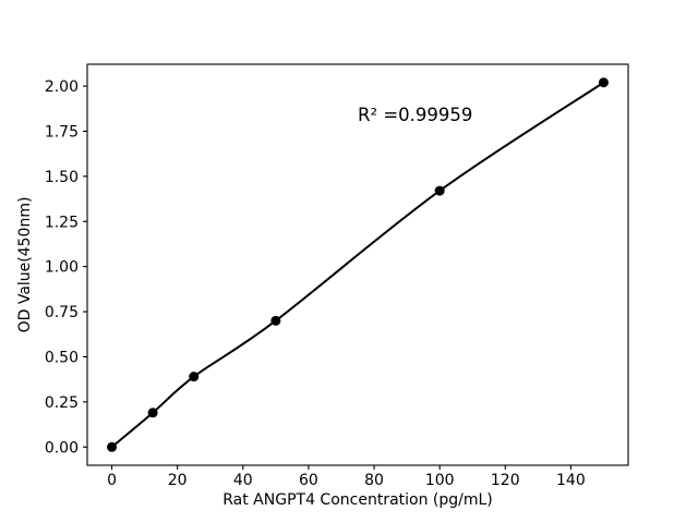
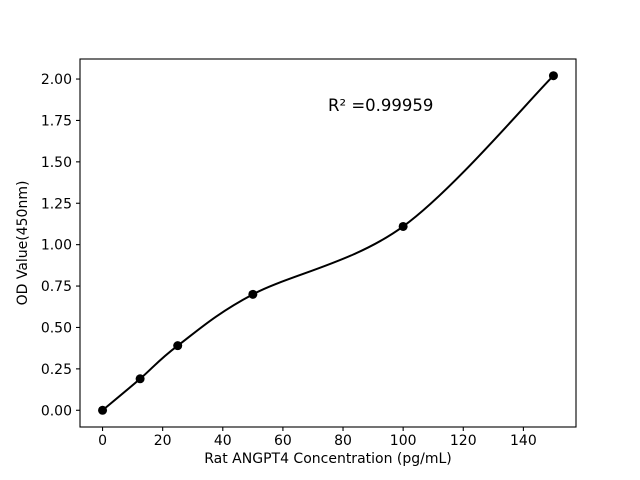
100: 1.42 -> 1.11
